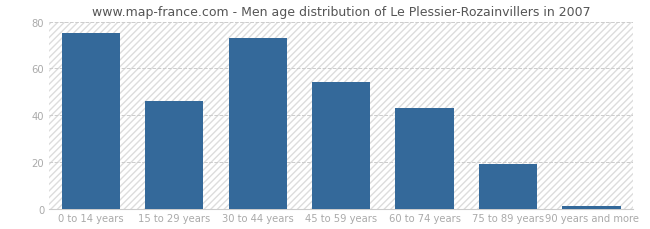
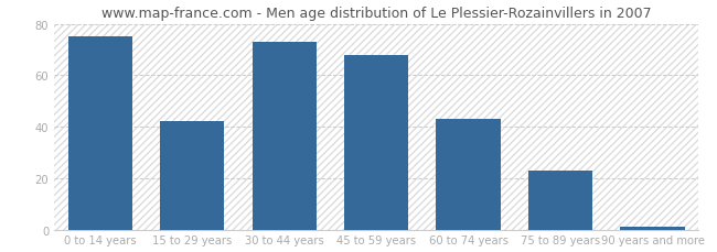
15 to 29 years: 46 -> 42
45 to 59 years: 54 -> 68
75 to 89 years: 19 -> 23
